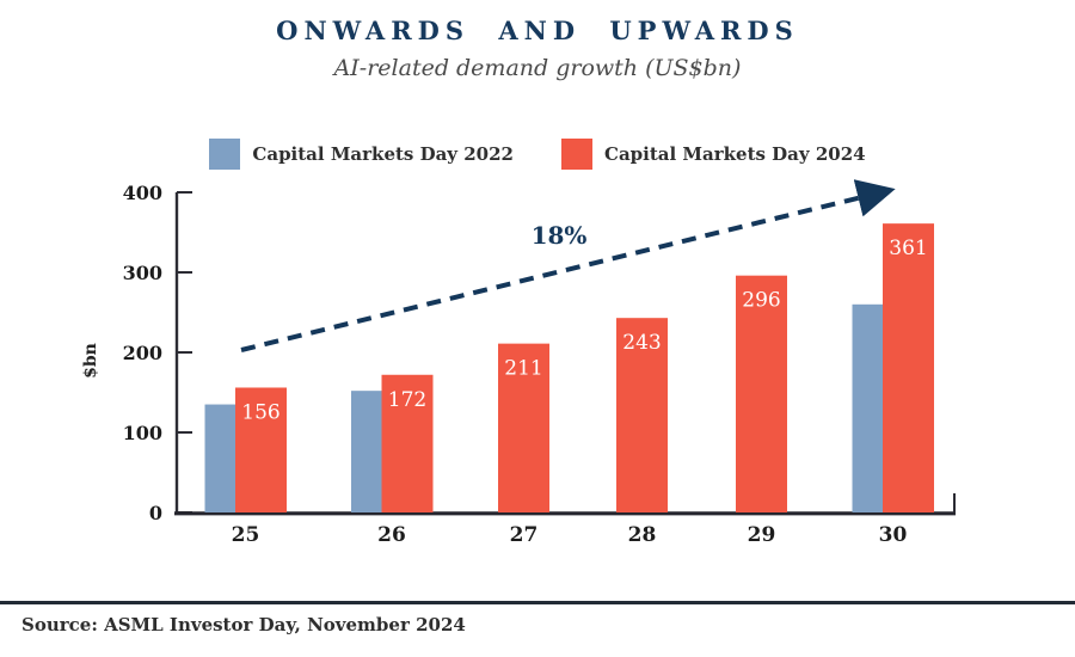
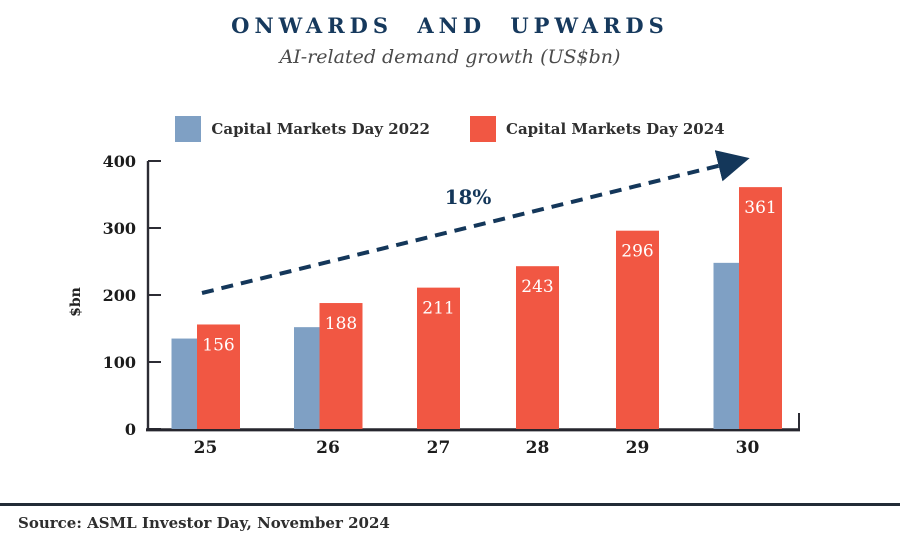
Capital Markets Day 2024/26: 172 -> 188
Capital Markets Day 2022/30: 260 -> 250
